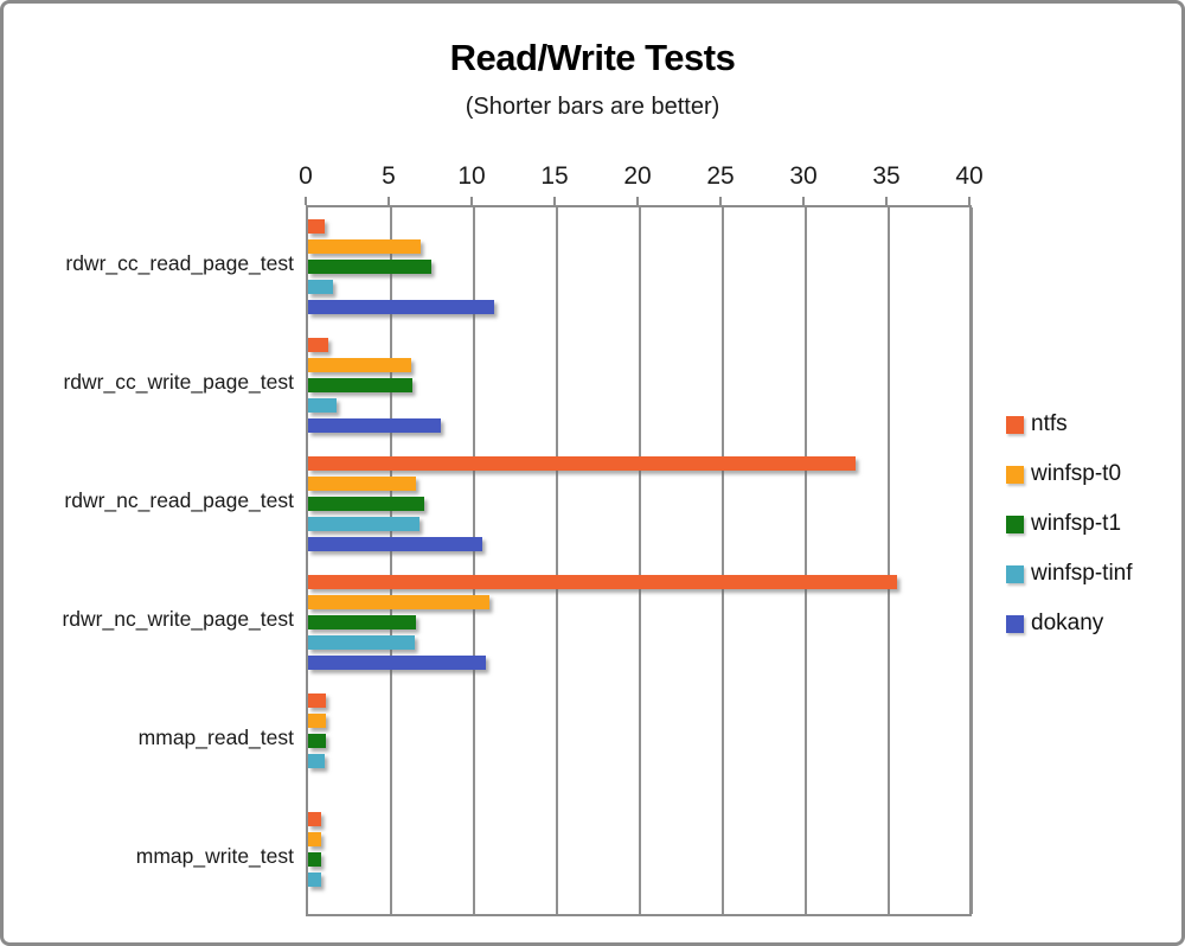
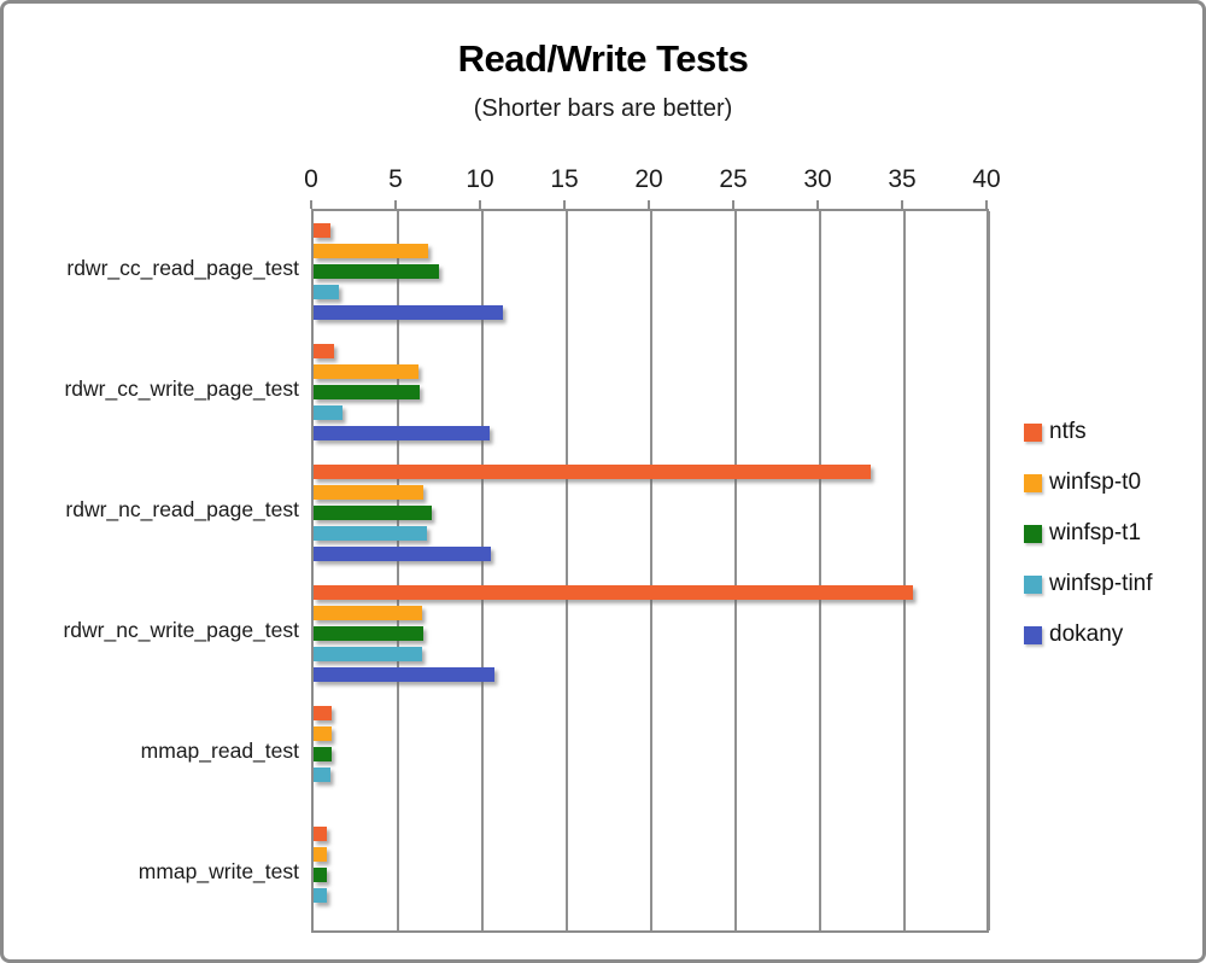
dokany/rdwr_cc_write_page_test: 8.0 -> 10.4
winfsp-t0/rdwr_nc_write_page_test: 10.9 -> 6.4
